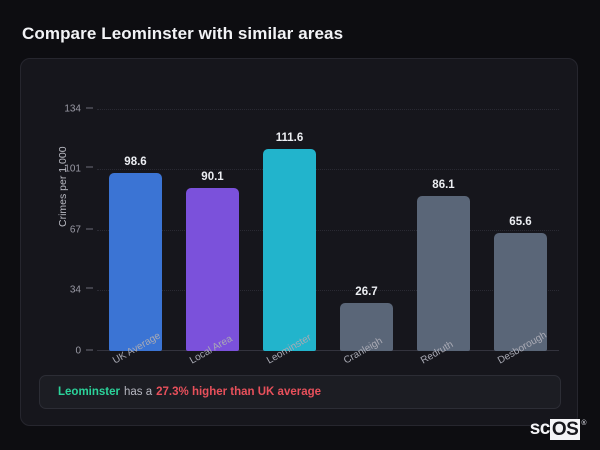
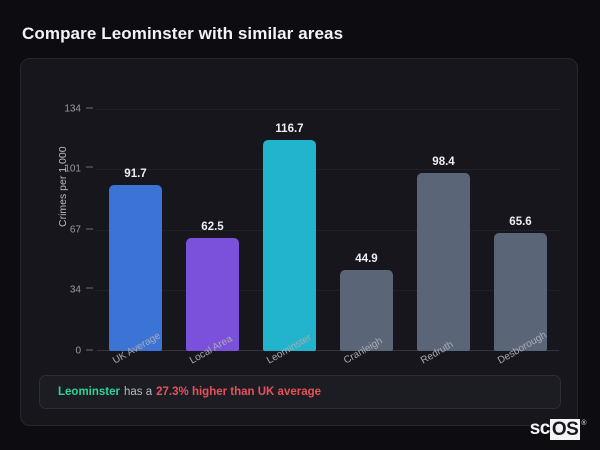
UK Average: 98.6 -> 91.7
Local Area: 90.1 -> 62.5
Leominster: 111.6 -> 116.7
Cranleigh: 26.7 -> 44.9
Redruth: 86.1 -> 98.4
